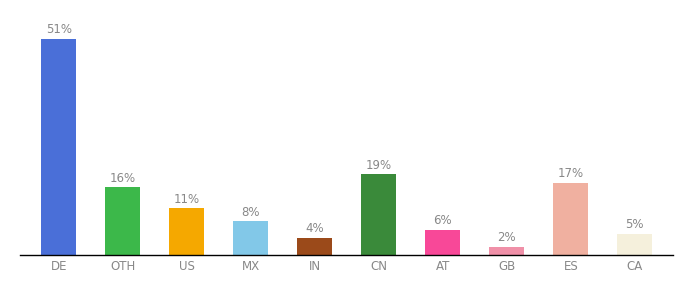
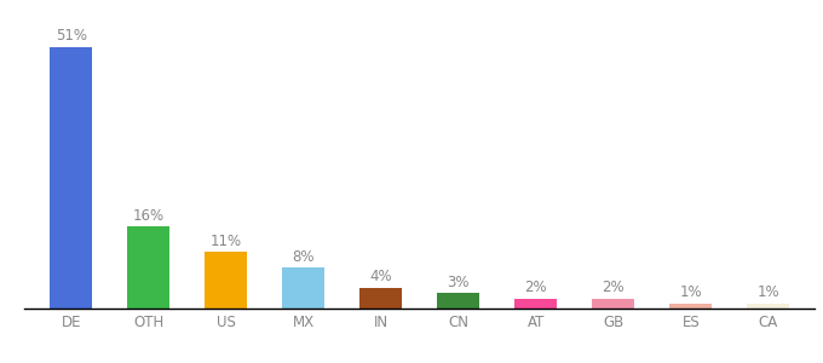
CN: 19% -> 3%
AT: 6% -> 2%
ES: 17% -> 1%
CA: 5% -> 1%
